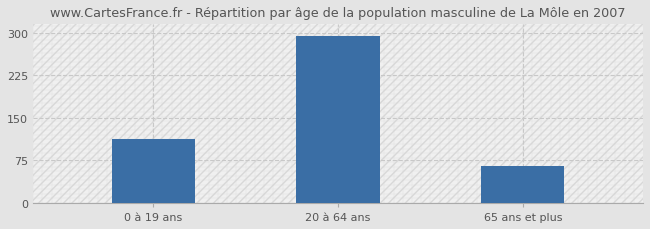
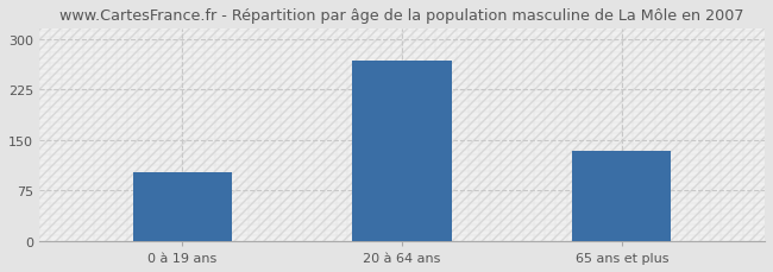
0 à 19 ans: 113 -> 102
20 à 64 ans: 295 -> 268
65 ans et plus: 65 -> 134
